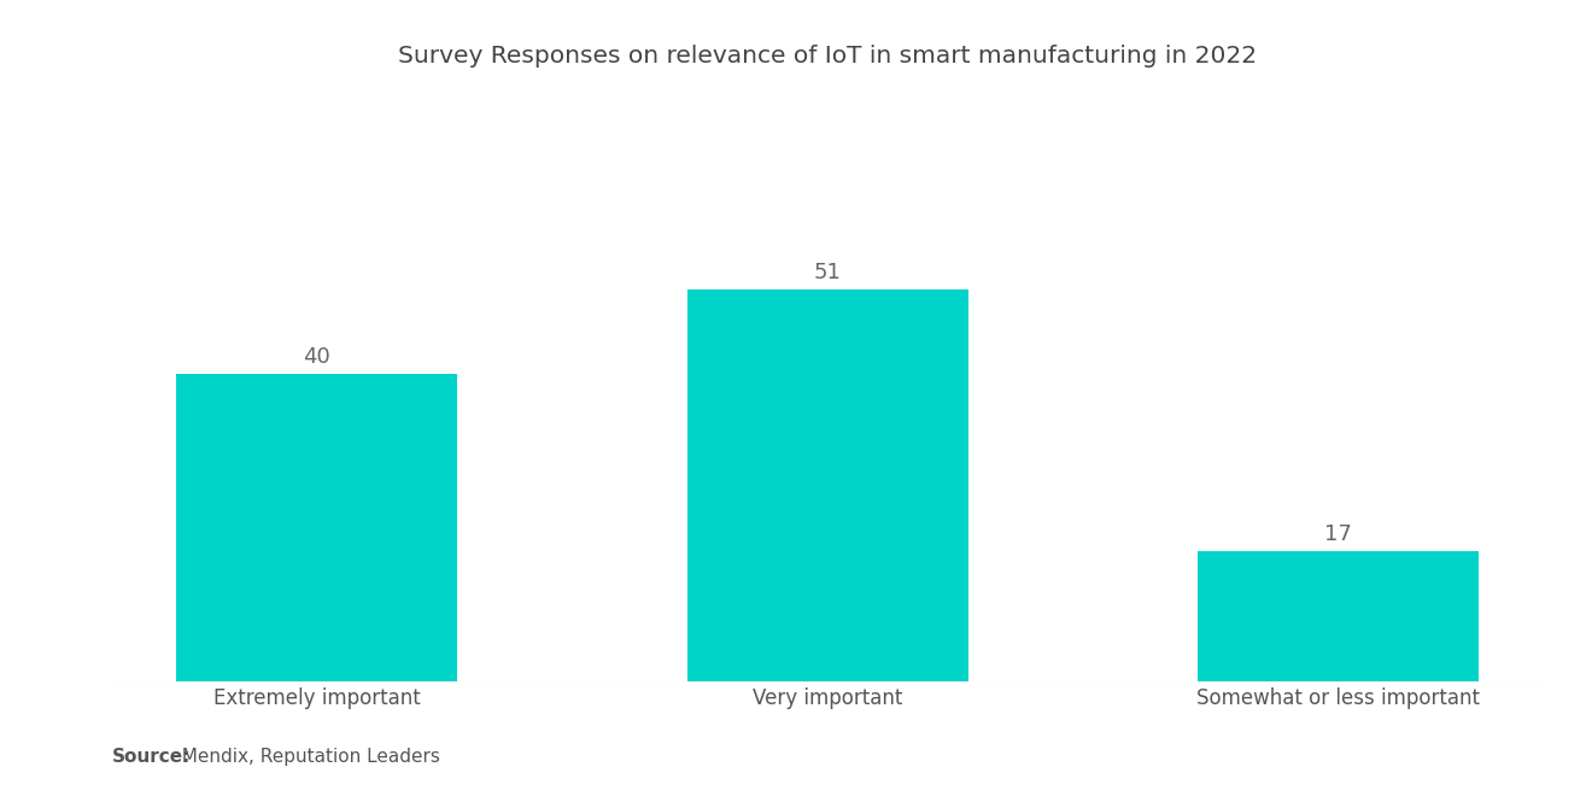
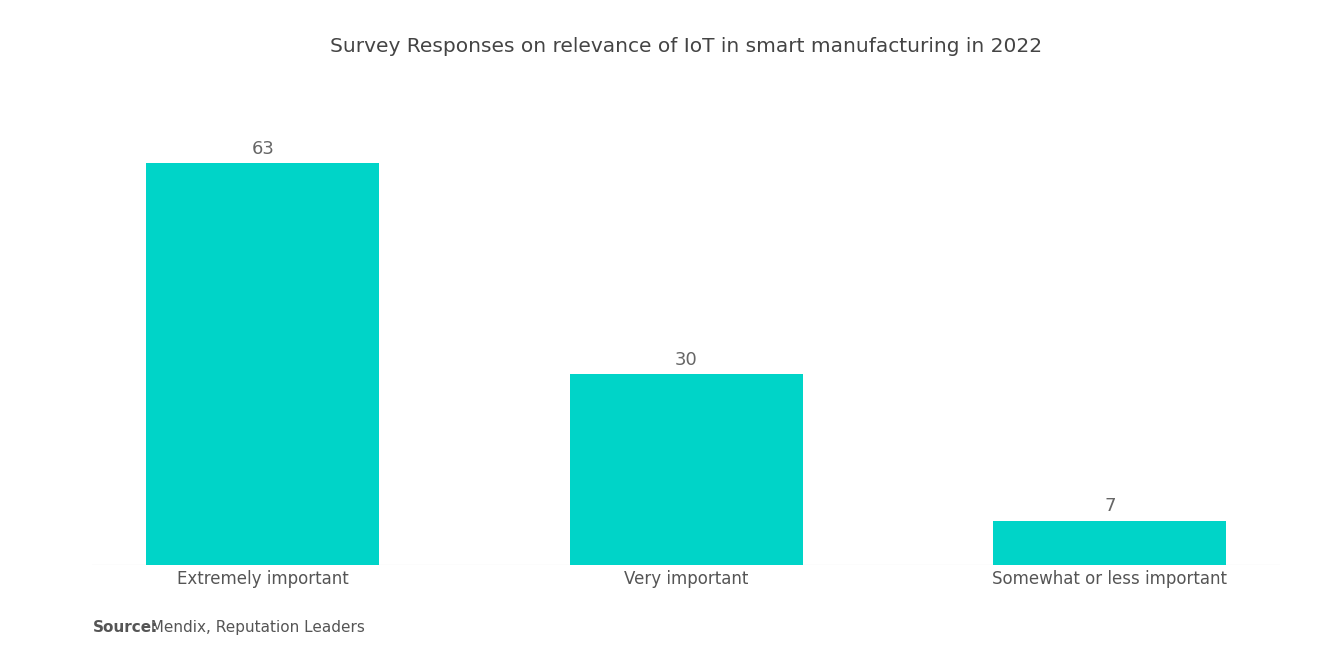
Extremely important: 40 -> 63
Very important: 51 -> 30
Somewhat or less important: 17 -> 7
